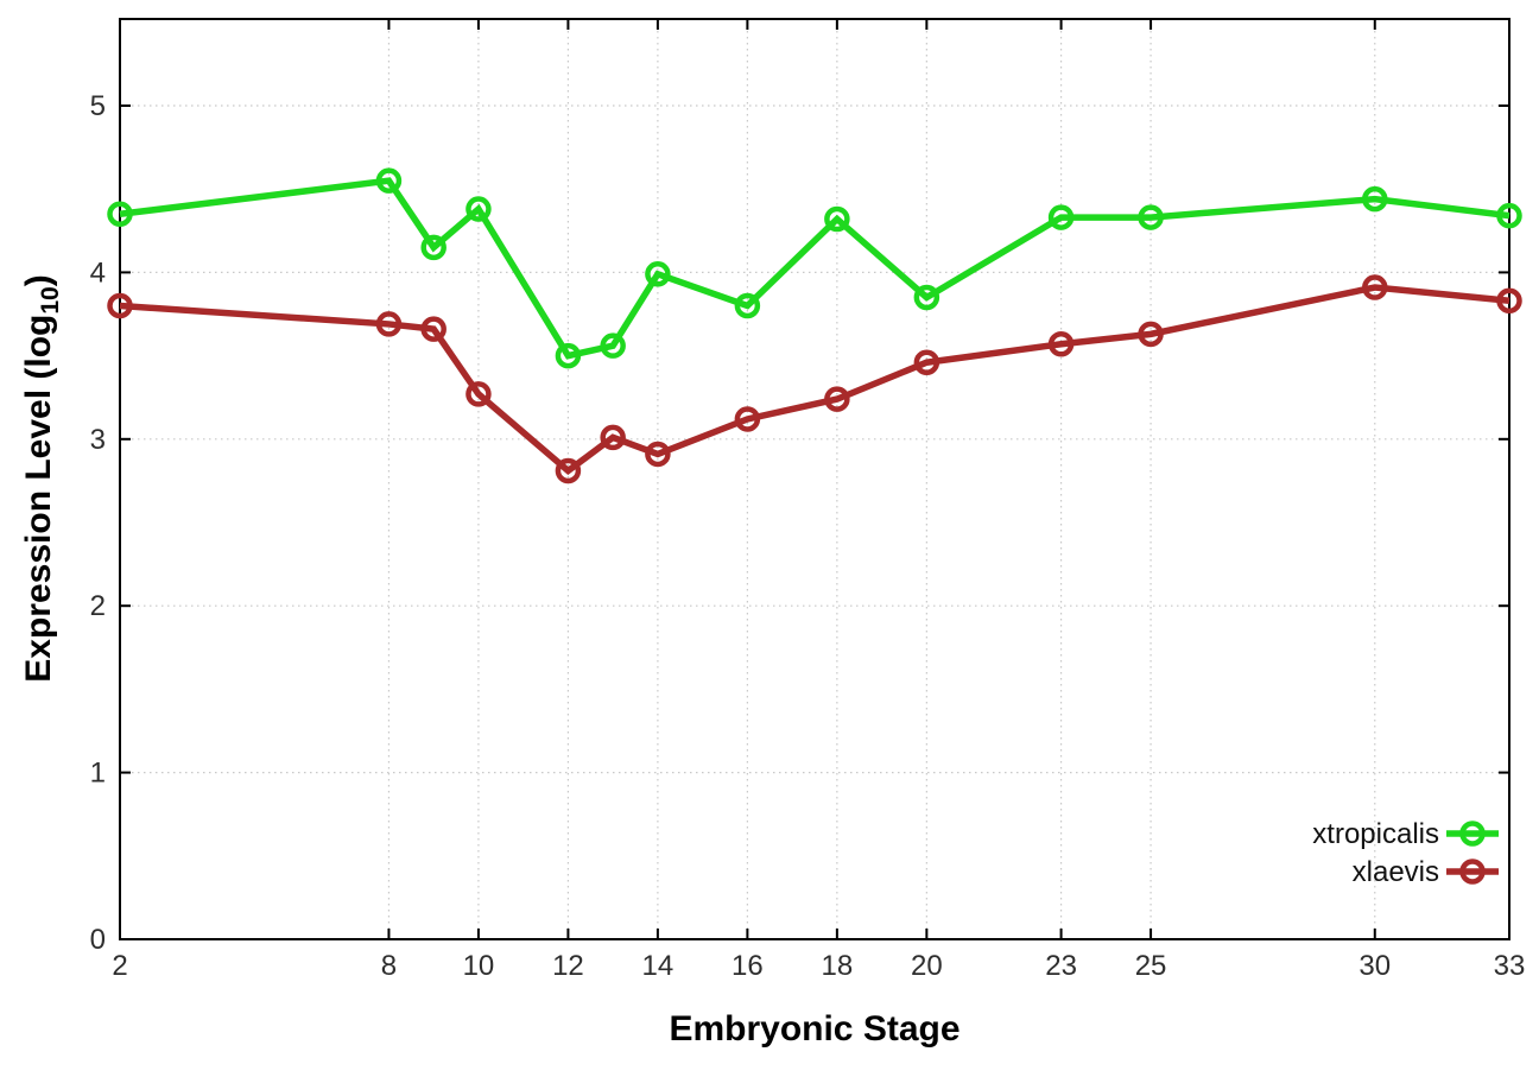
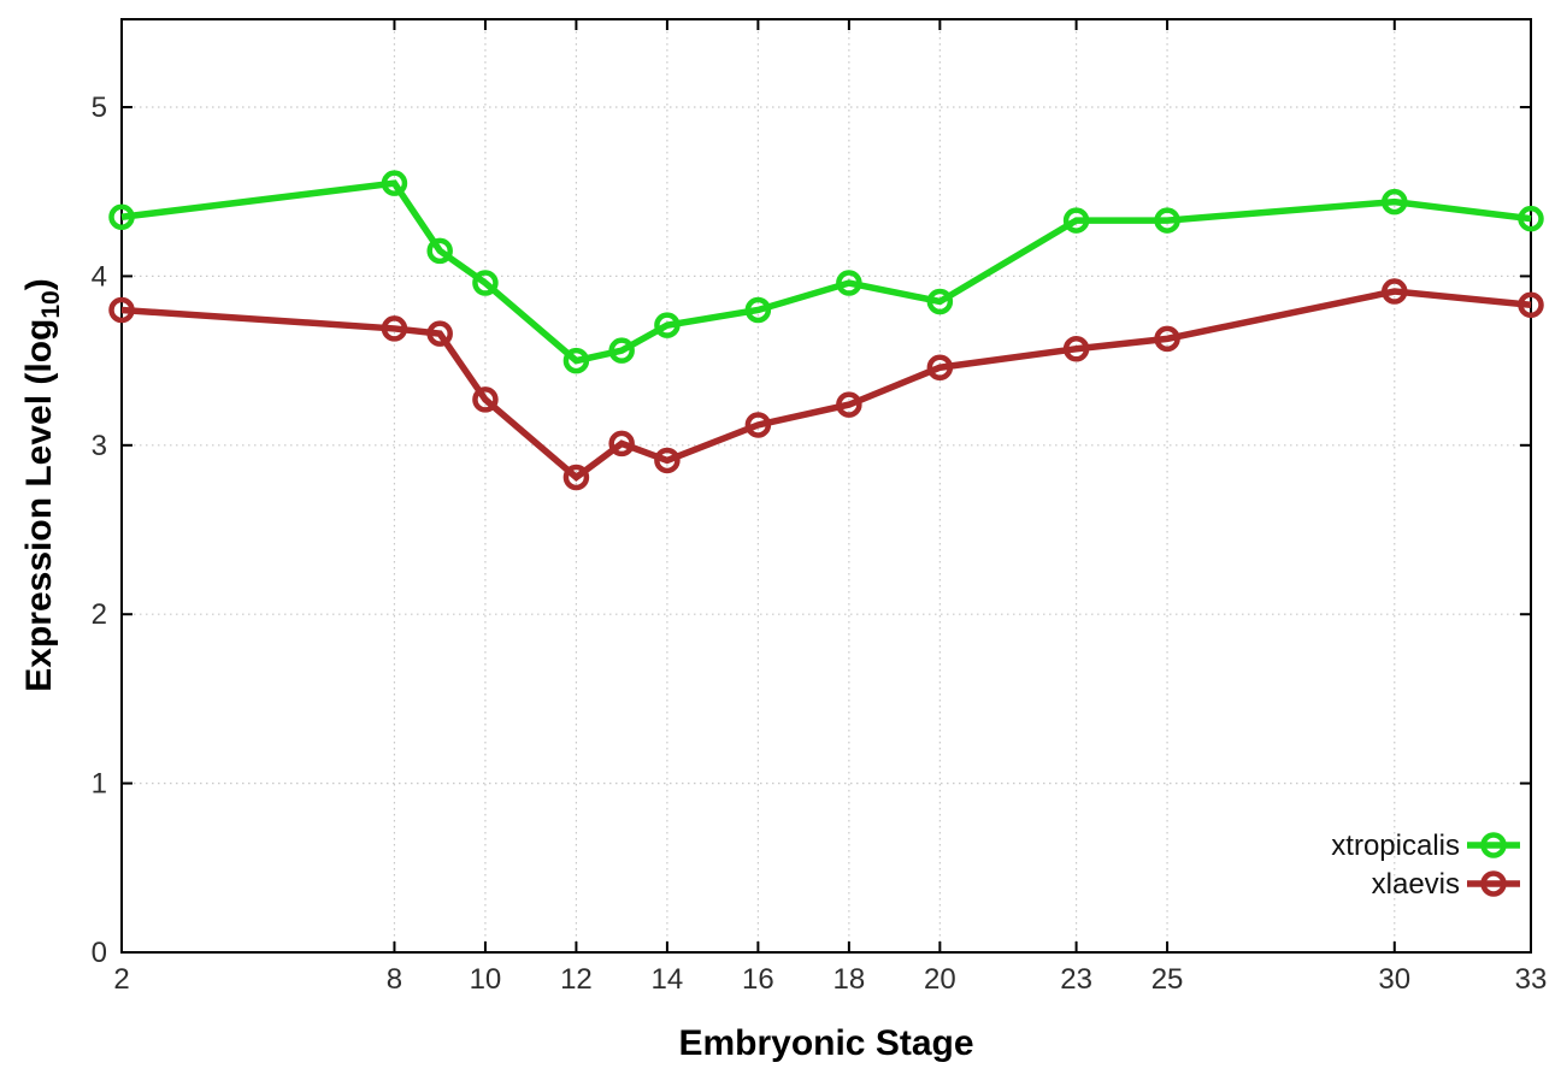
xtropicalis/10: 4.38 -> 3.96
xtropicalis/14: 3.99 -> 3.71
xtropicalis/18: 4.32 -> 3.96
